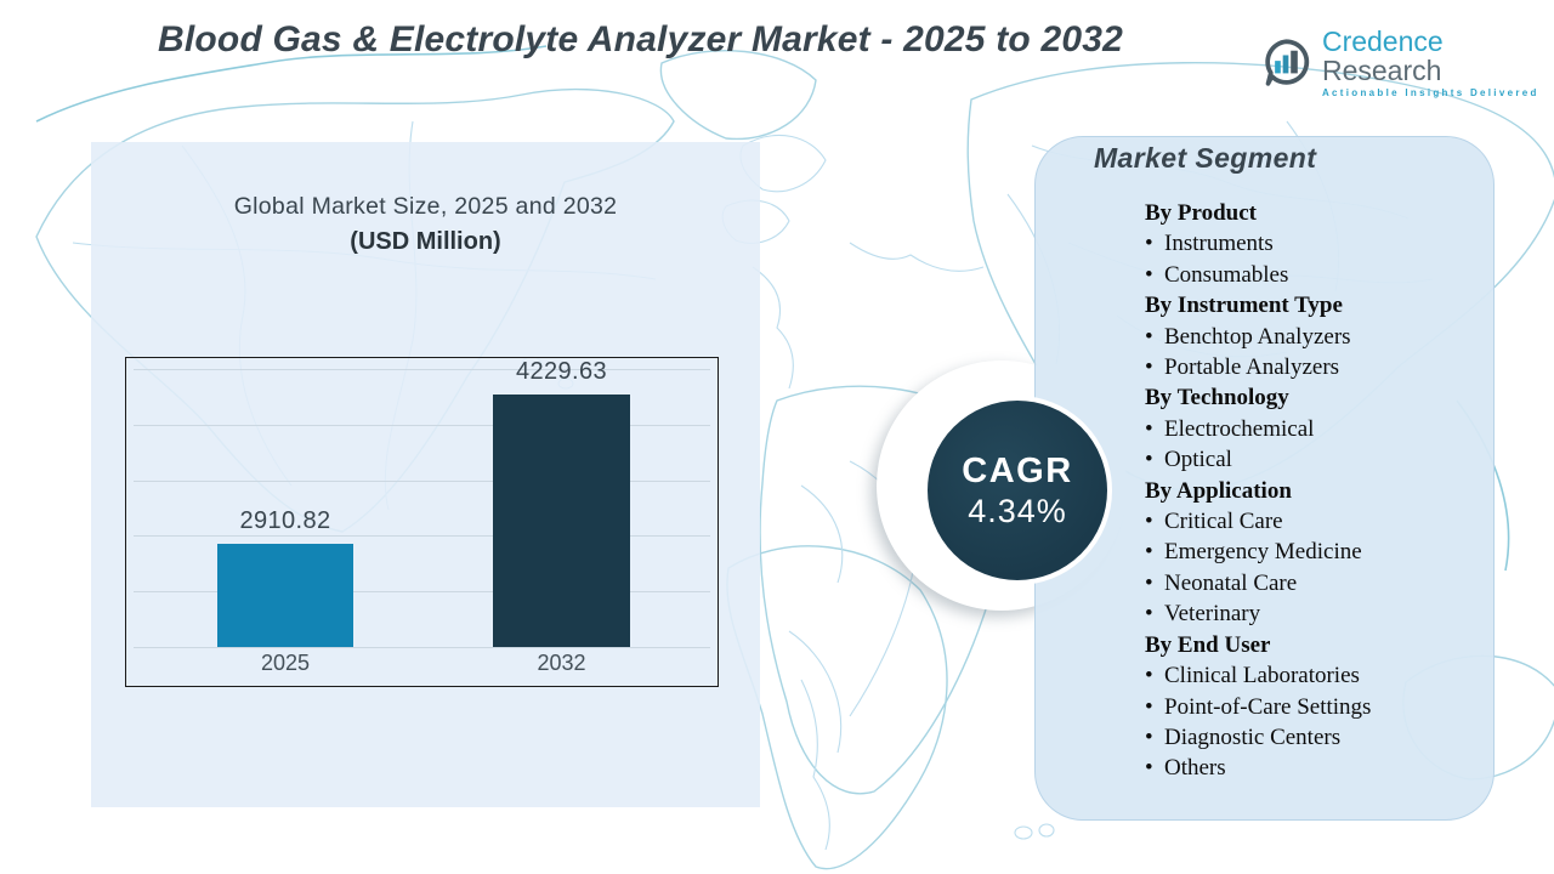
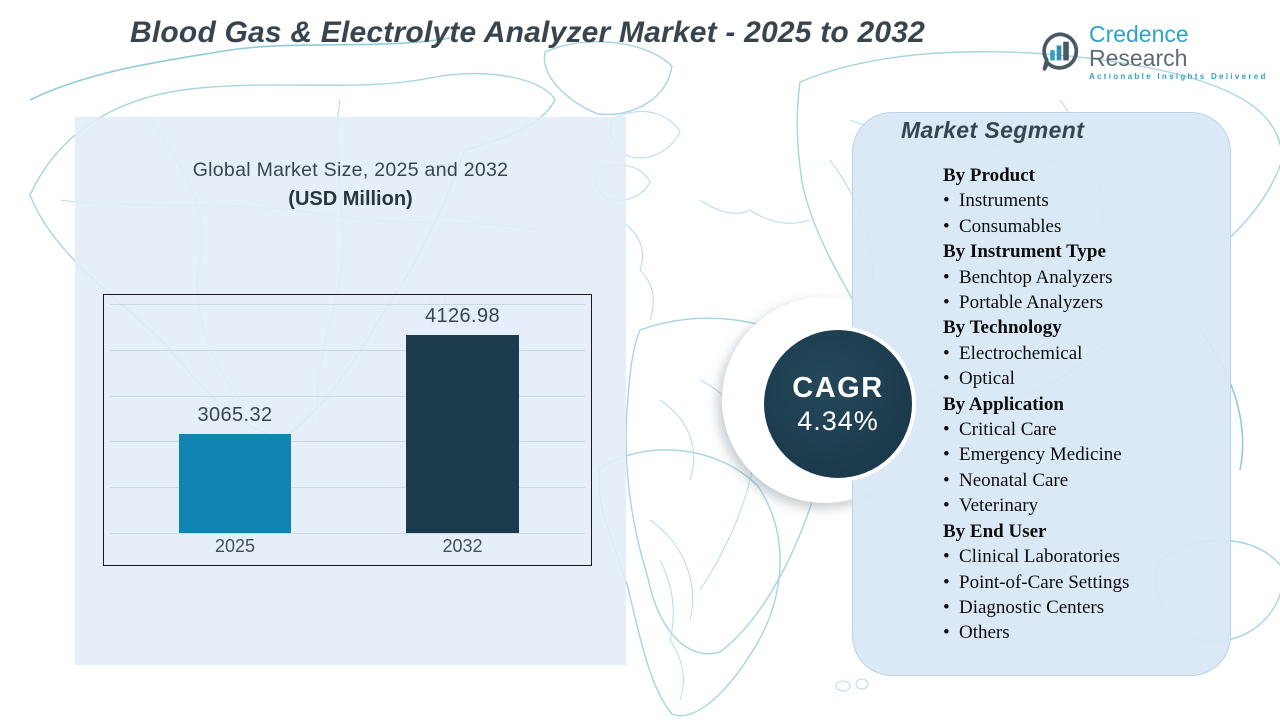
2025: 2910.82 -> 3065.32
2032: 4229.63 -> 4126.98
